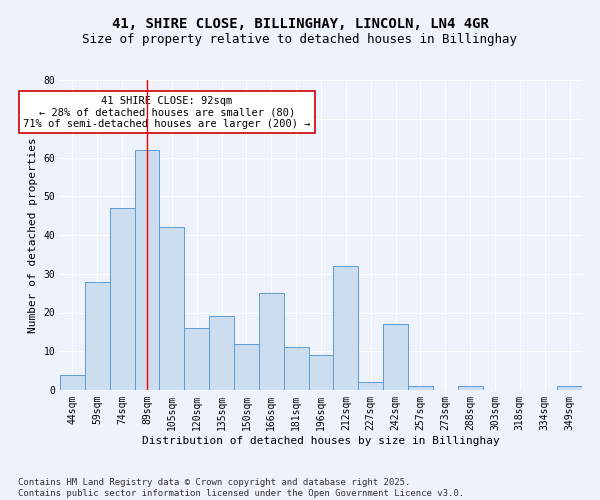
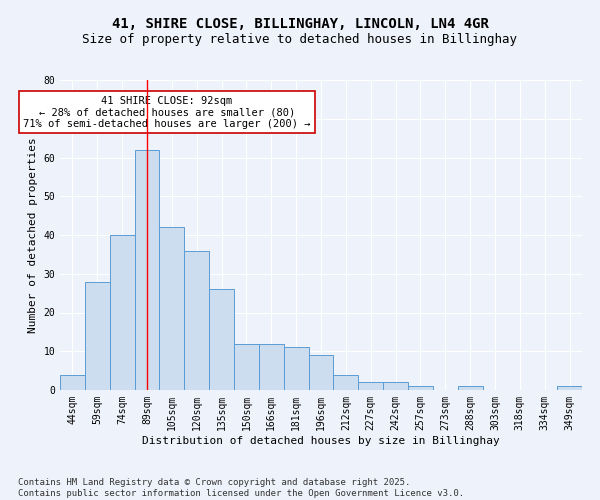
74sqm: 47 -> 40
120sqm: 16 -> 36
135sqm: 19 -> 26
166sqm: 25 -> 12
212sqm: 32 -> 4
242sqm: 17 -> 2
